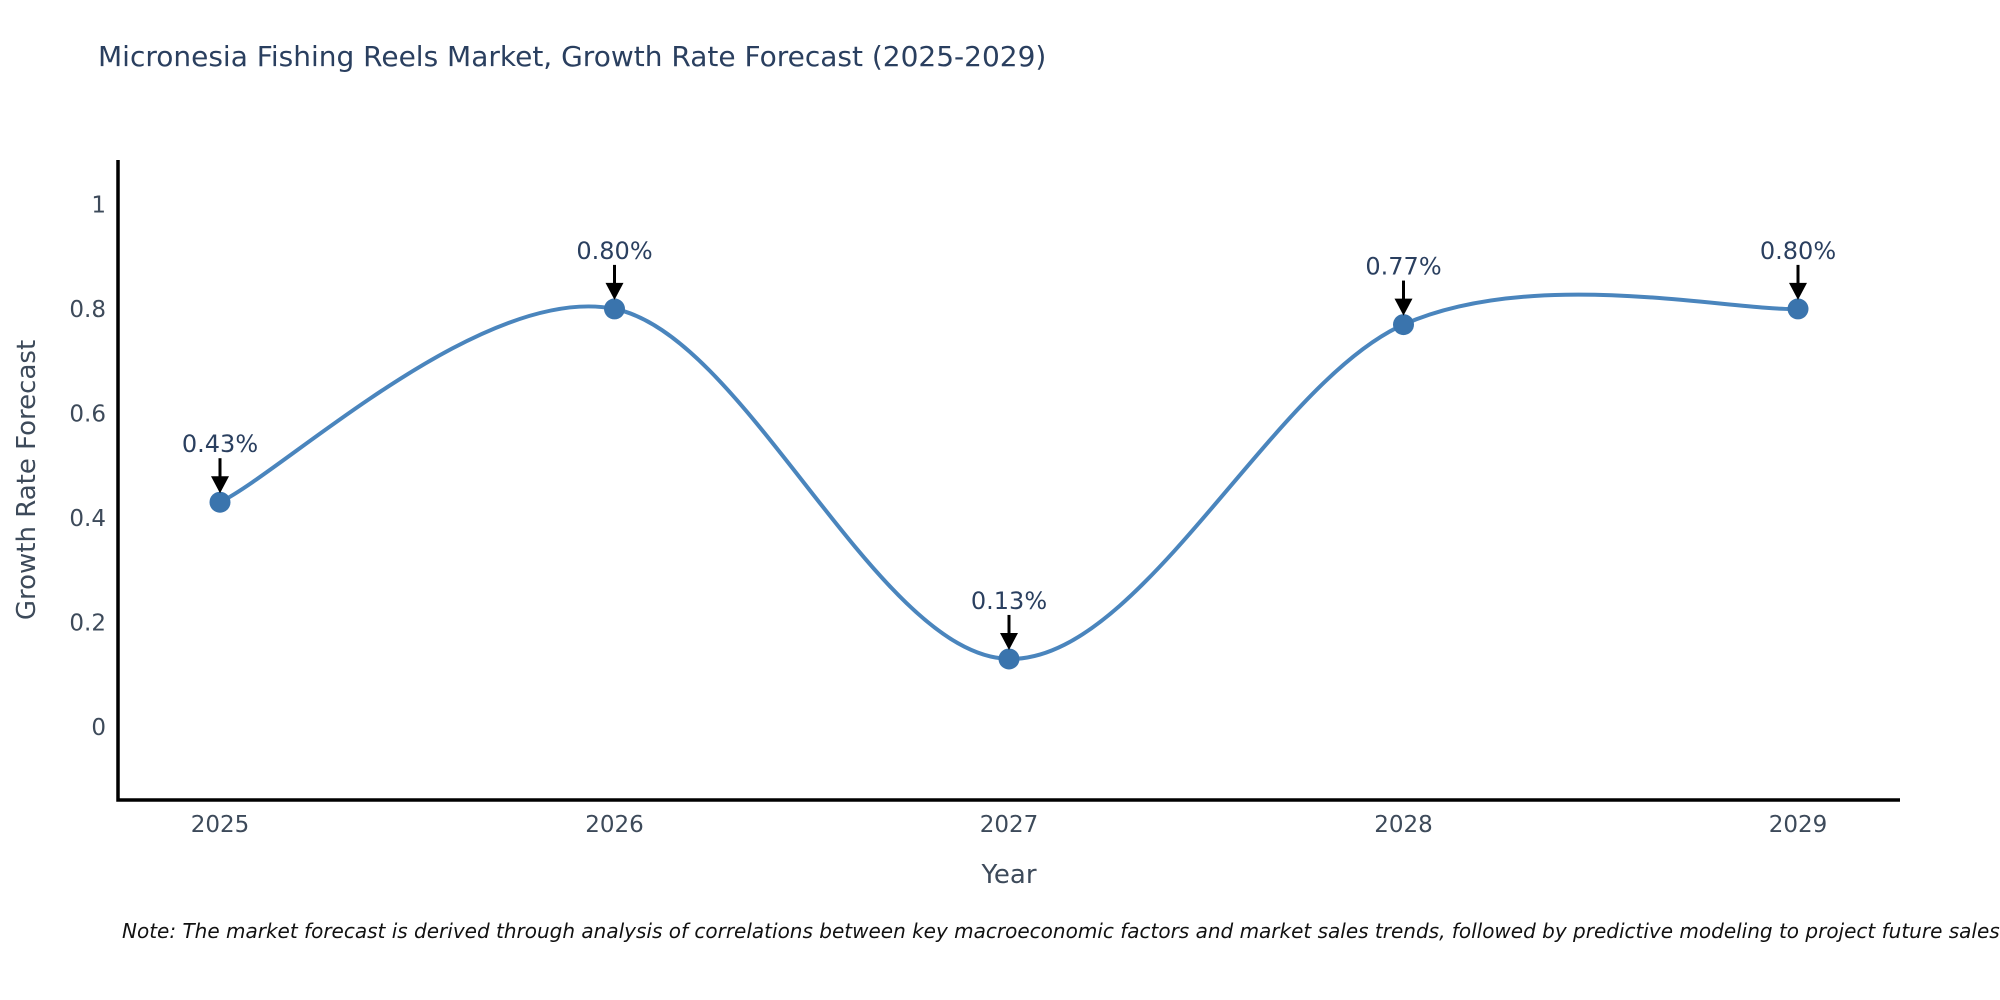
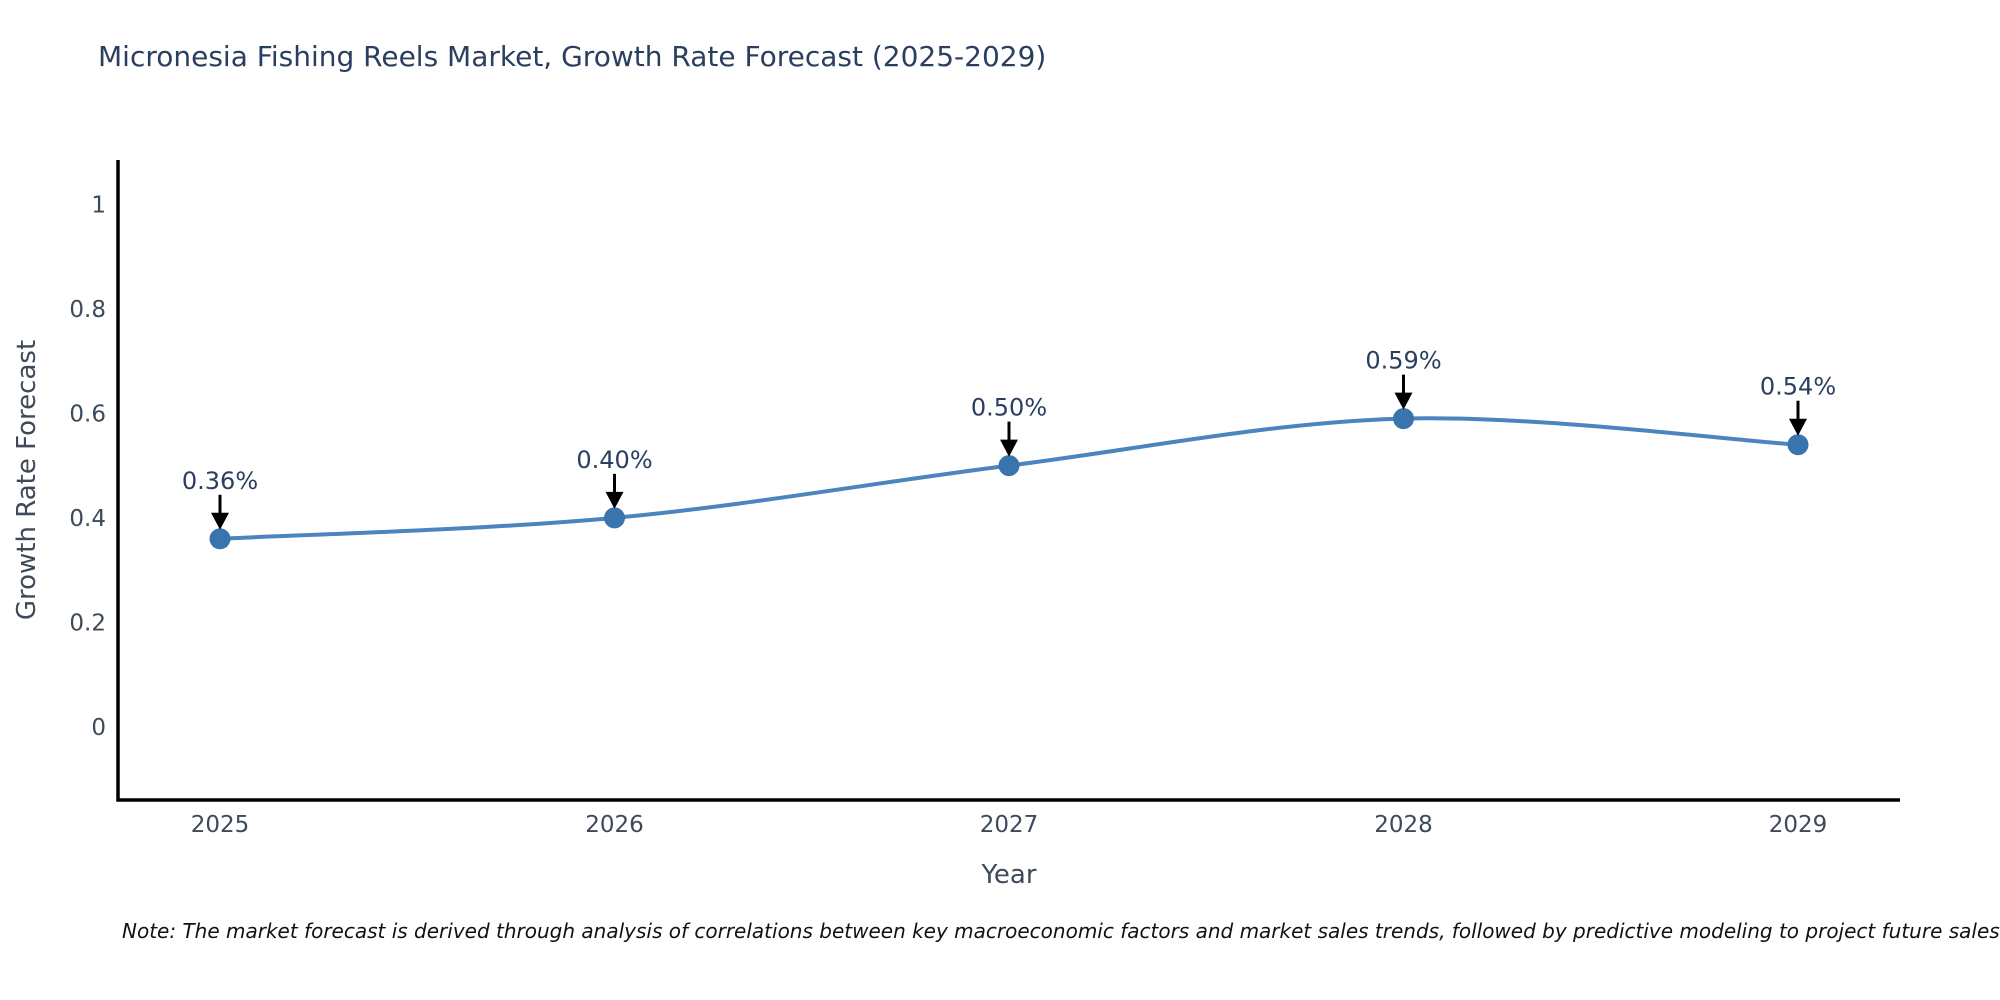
2025: 0.43% -> 0.36%
2026: 0.80% -> 0.40%
2027: 0.13% -> 0.50%
2028: 0.77% -> 0.59%
2029: 0.80% -> 0.54%
